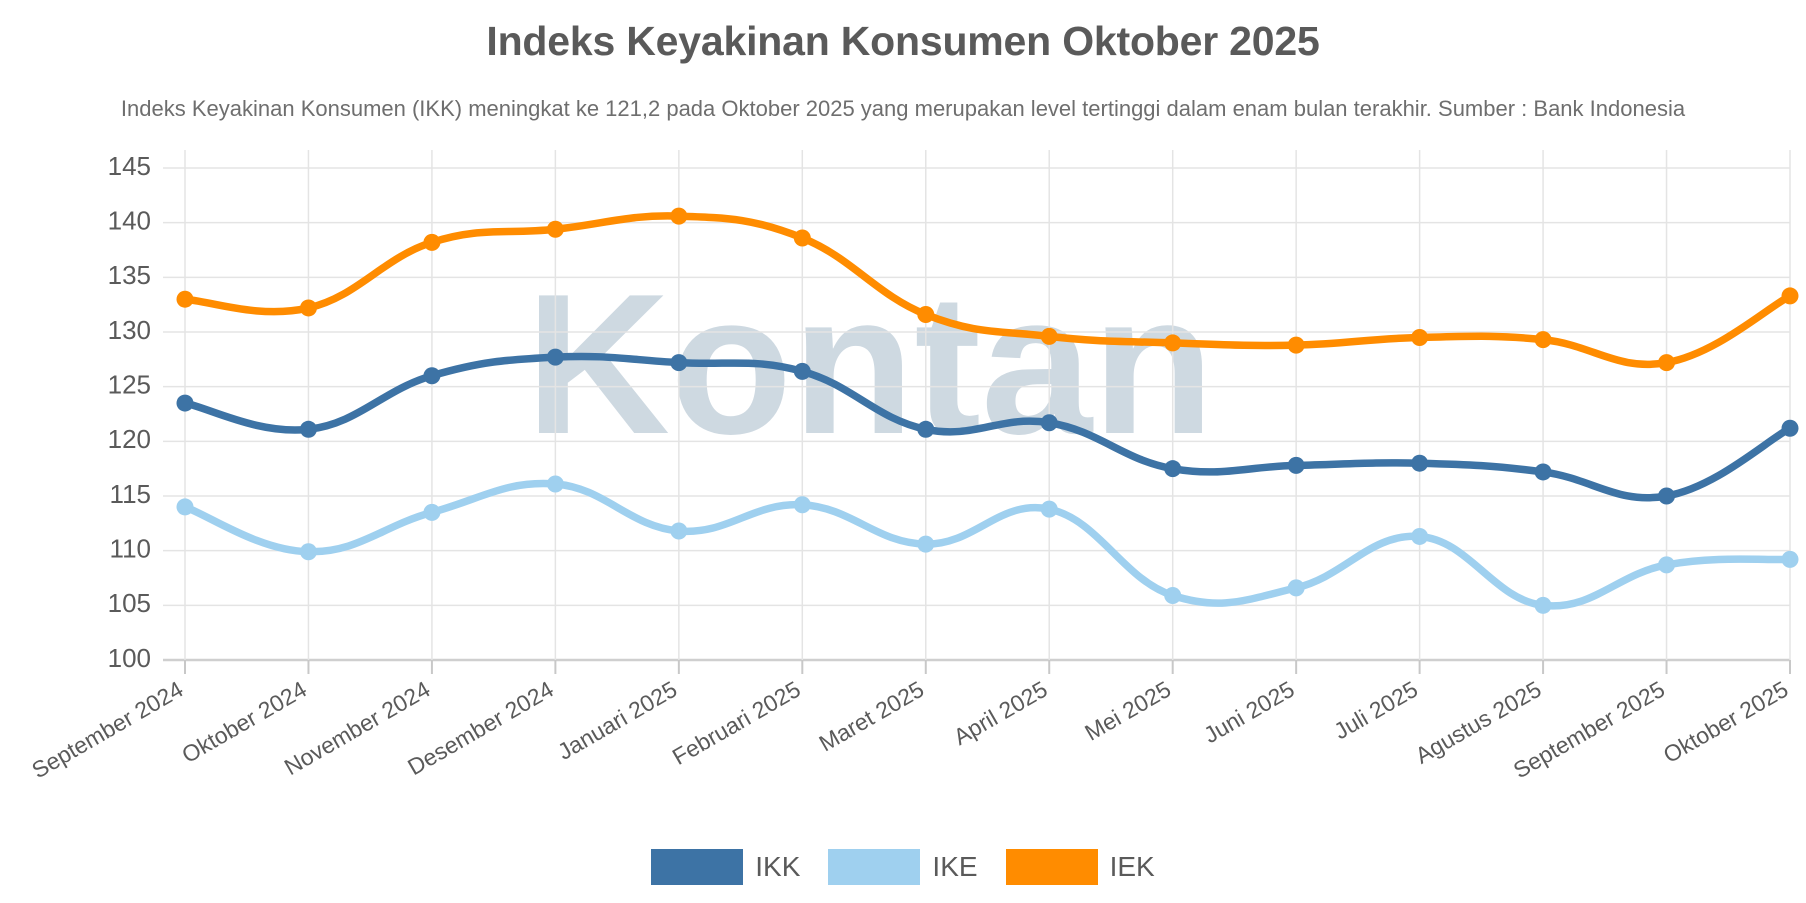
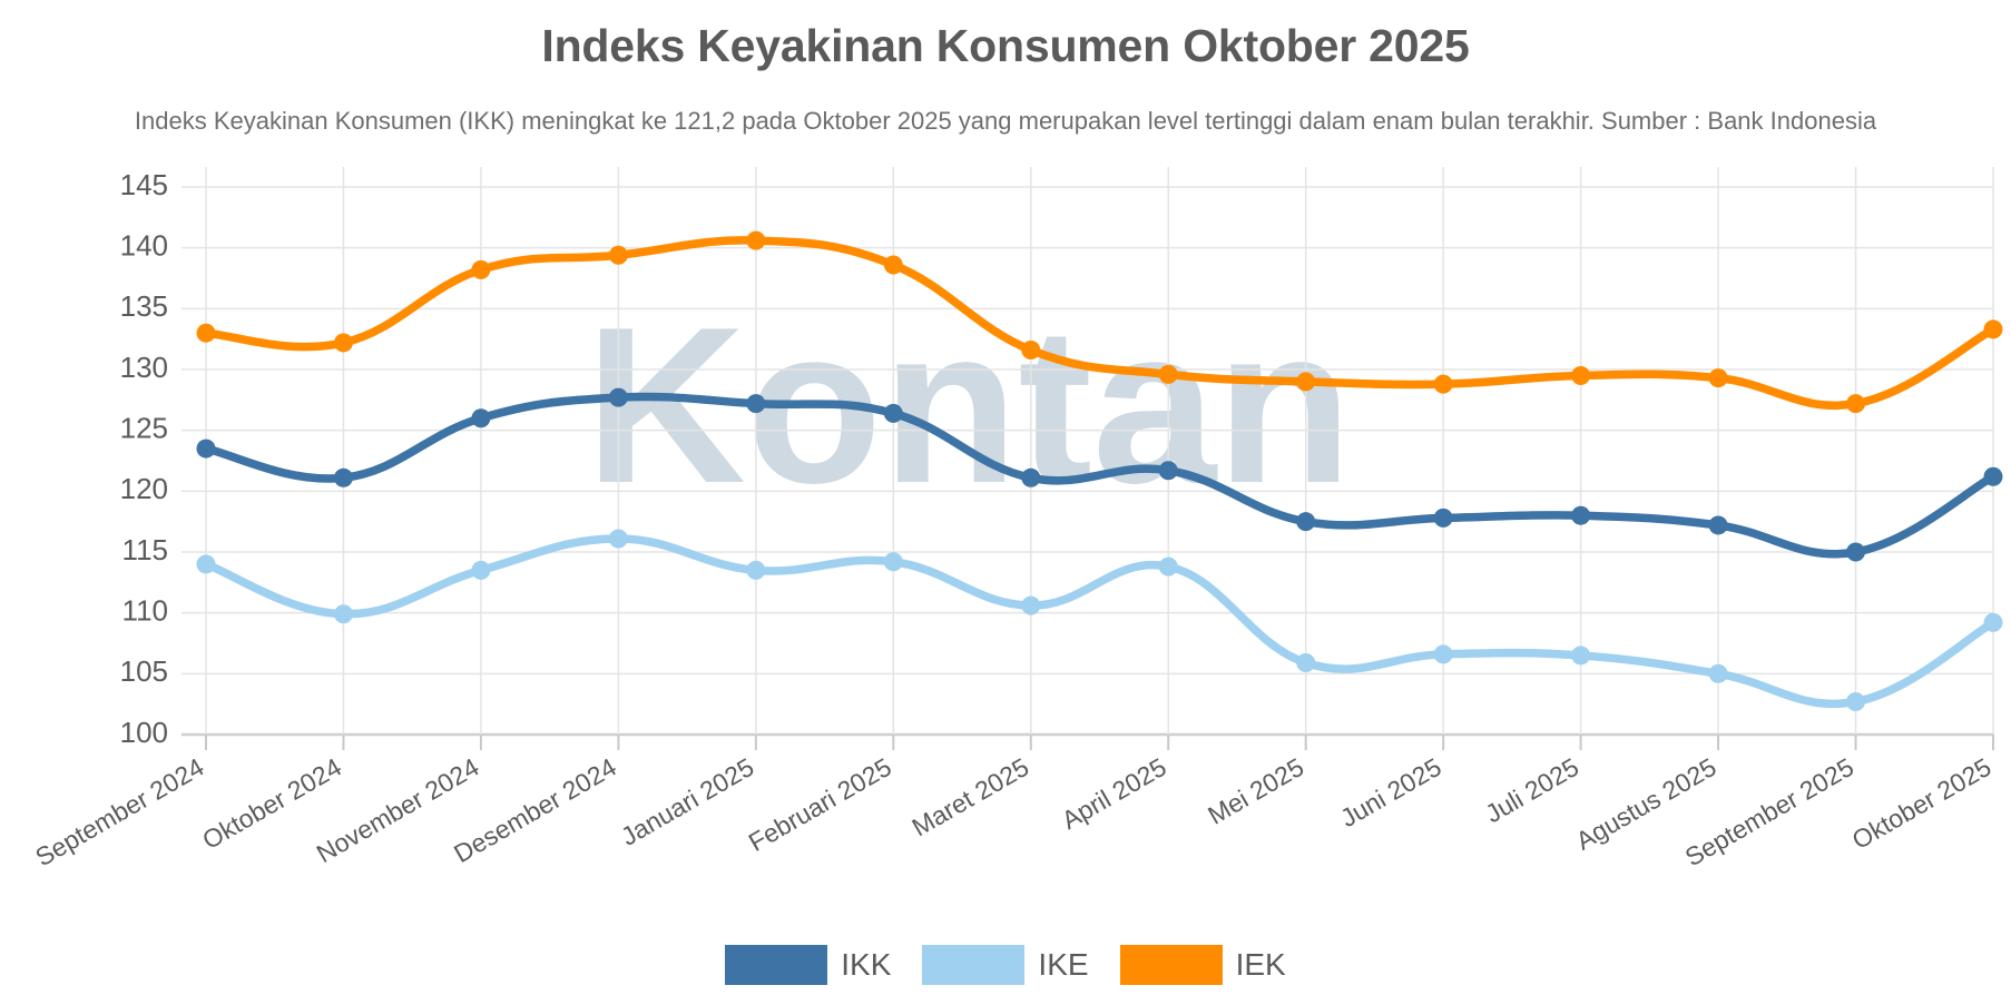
IKE/Januari 2025: 111.8 -> 113.5
IKE/Juli 2025: 111.3 -> 106.5
IKE/September 2025: 108.7 -> 102.7
